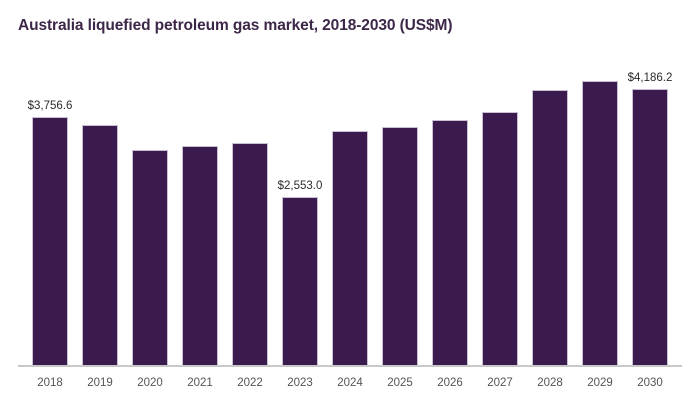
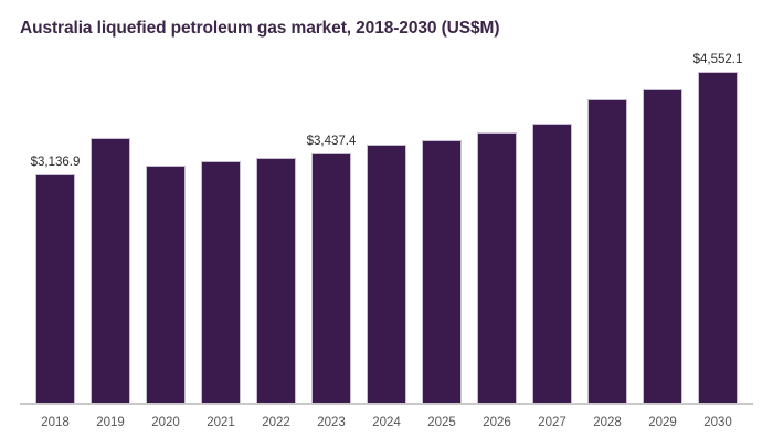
2018: $3,756.6 -> $3,136.9
2023: $2,553.0 -> $3,437.4
2030: $4,186.2 -> $4,552.1
